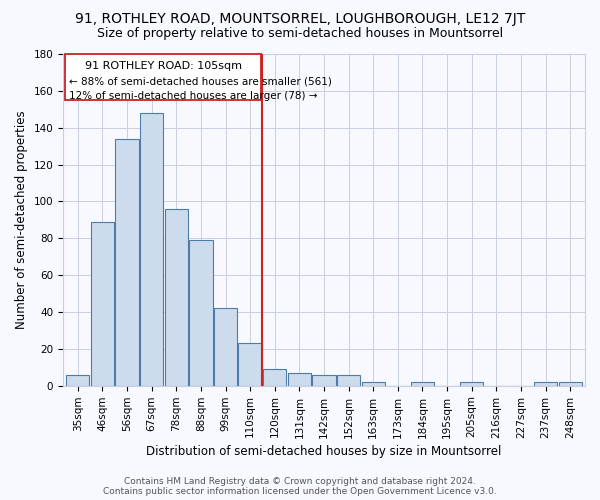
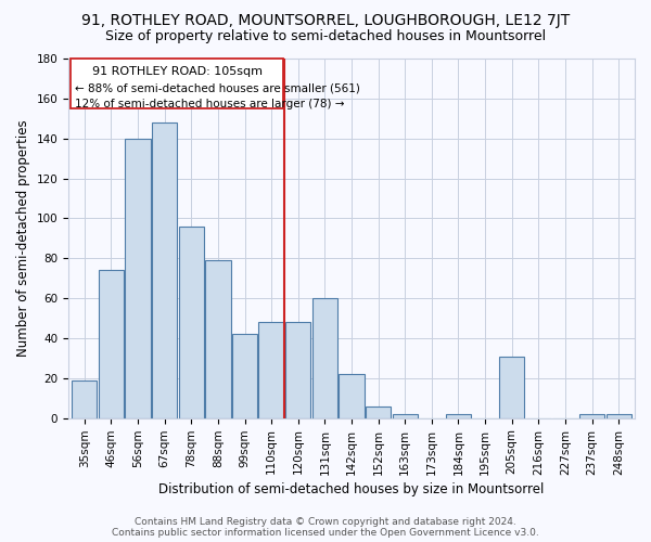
35sqm: 6 -> 19
46sqm: 89 -> 74
56sqm: 134 -> 140
110sqm: 23 -> 48
120sqm: 9 -> 48
131sqm: 7 -> 60
142sqm: 6 -> 22
205sqm: 2 -> 31
